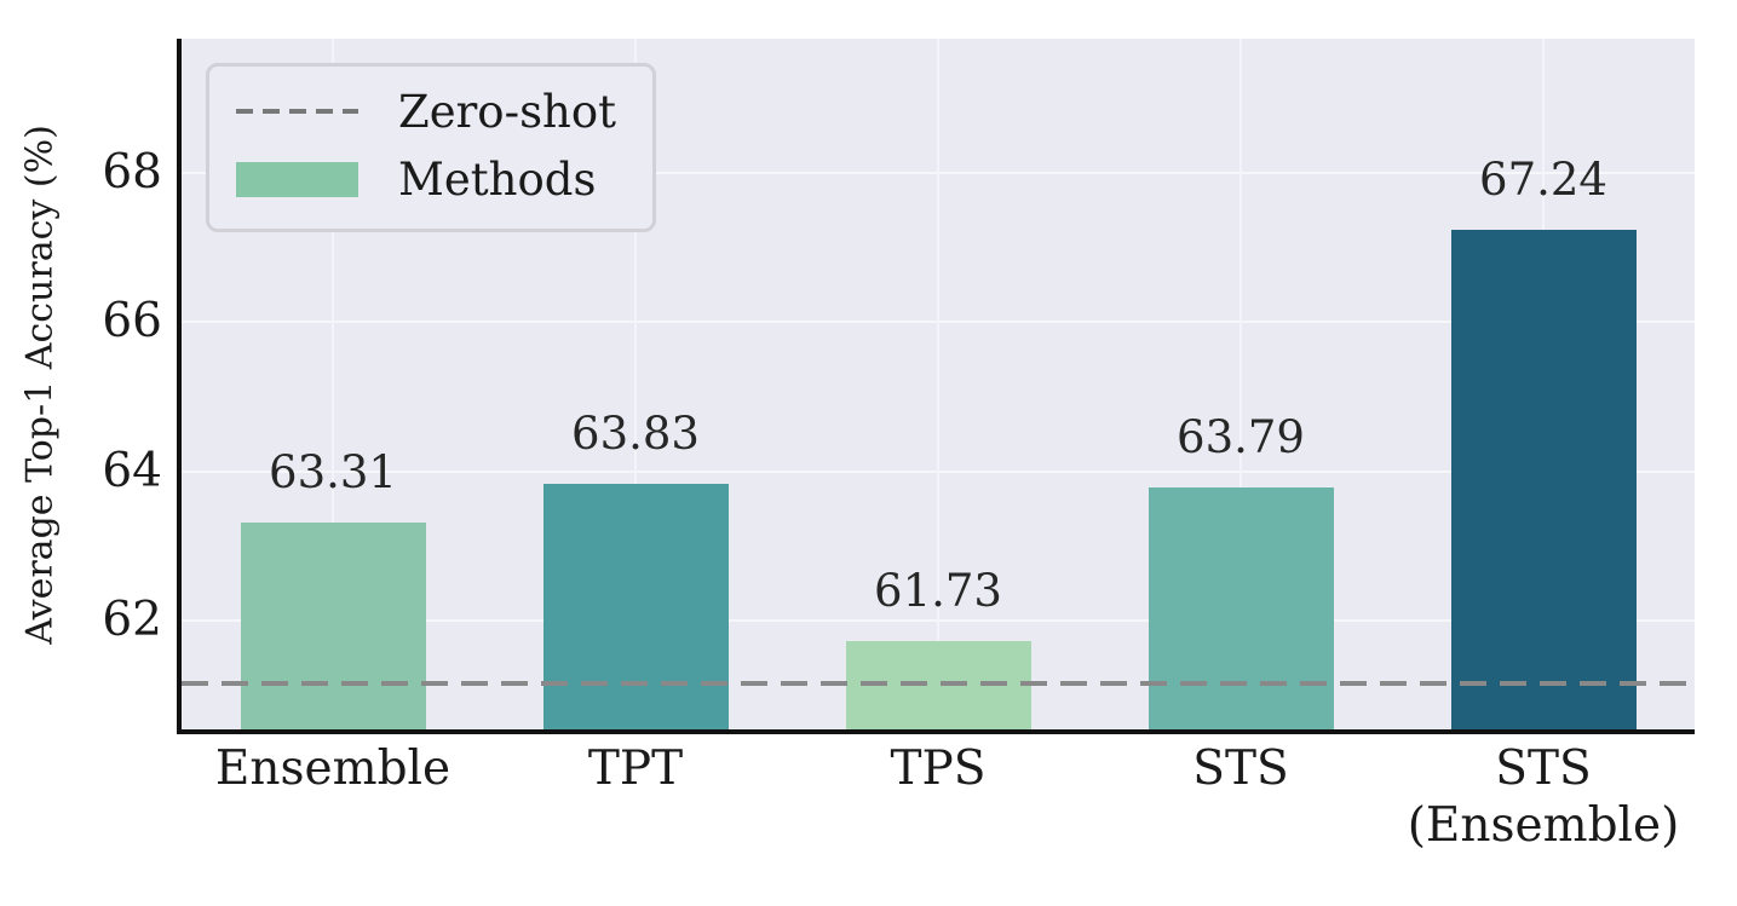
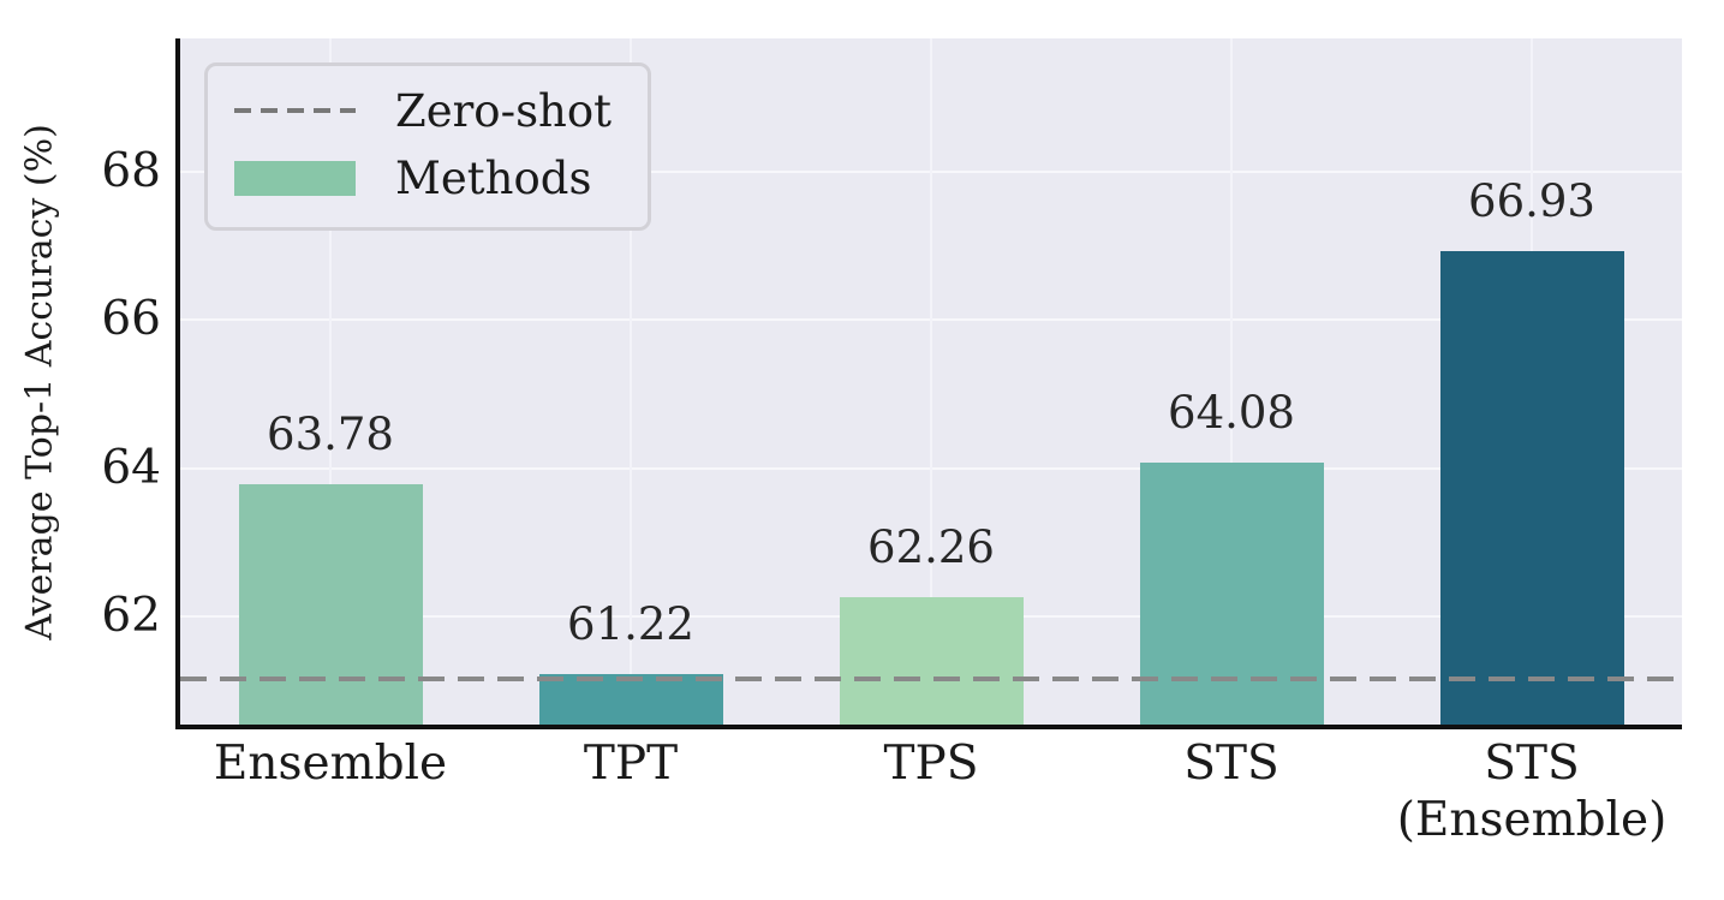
Ensemble: 63.31 -> 63.78
TPT: 63.83 -> 61.22
TPS: 61.73 -> 62.26
STS: 63.79 -> 64.08
STS (Ensemble): 67.24 -> 66.93
